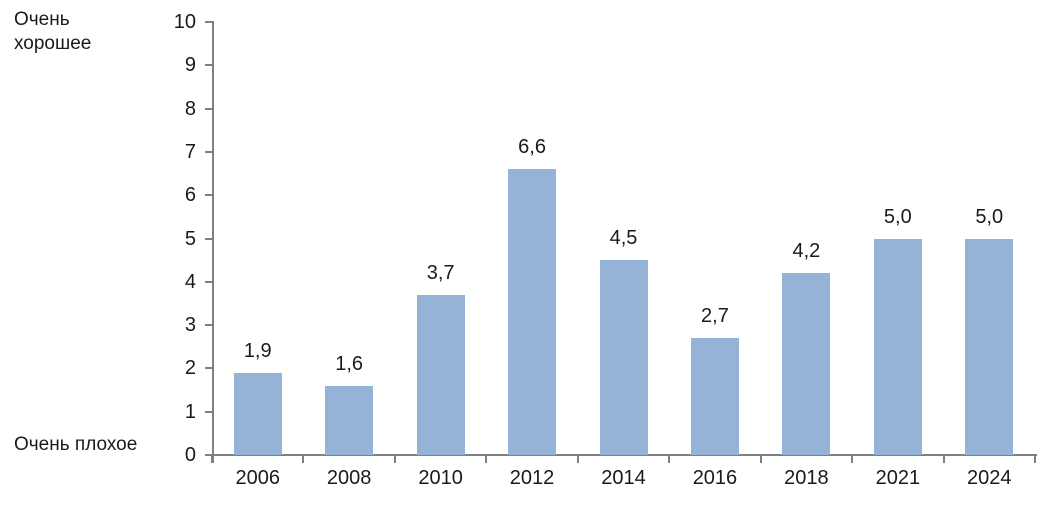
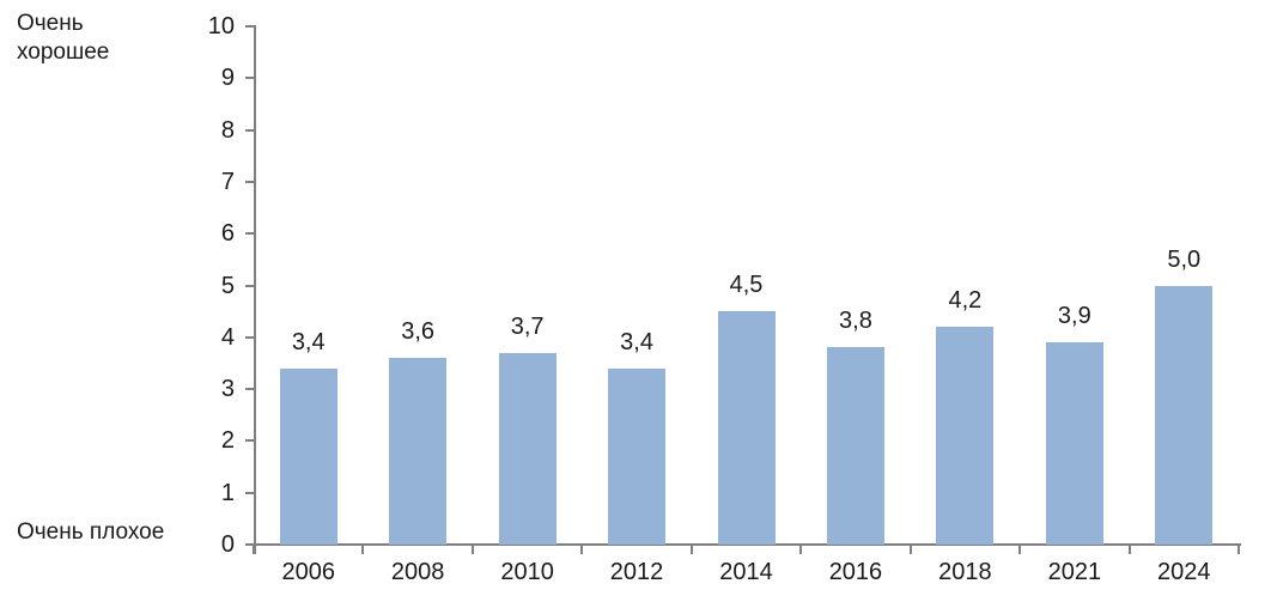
2006: 1,9 -> 3,4
2008: 1,6 -> 3,6
2012: 6,6 -> 3,4
2016: 2,7 -> 3,8
2021: 5,0 -> 3,9
